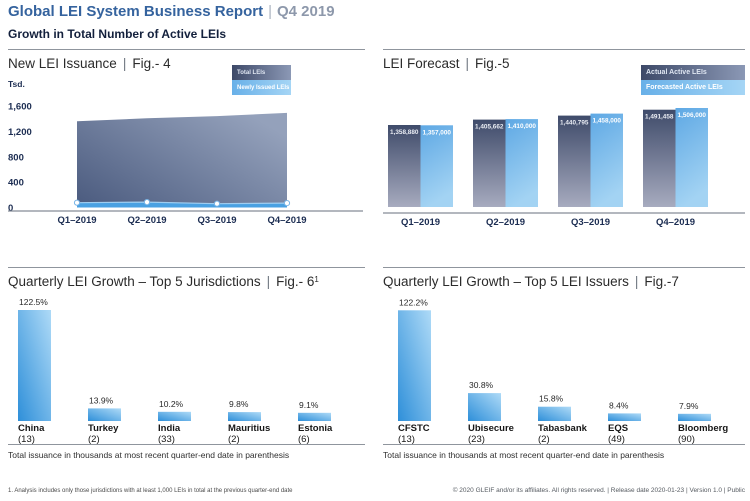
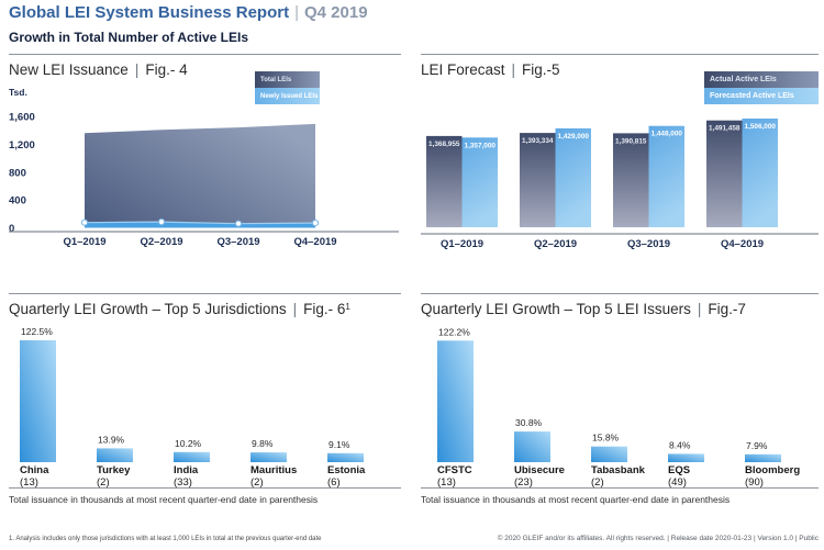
LEI Forecast/Actual Active LEIs/Q1–2019: 1,358,880 -> 1,368,955
LEI Forecast/Actual Active LEIs/Q2–2019: 1,405,662 -> 1,393,334
LEI Forecast/Forecasted Active LEIs/Q2–2019: 1,410,000 -> 1,429,000
LEI Forecast/Actual Active LEIs/Q3–2019: 1,440,795 -> 1,390,815
LEI Forecast/Forecasted Active LEIs/Q3–2019: 1,458,000 -> 1,448,000
